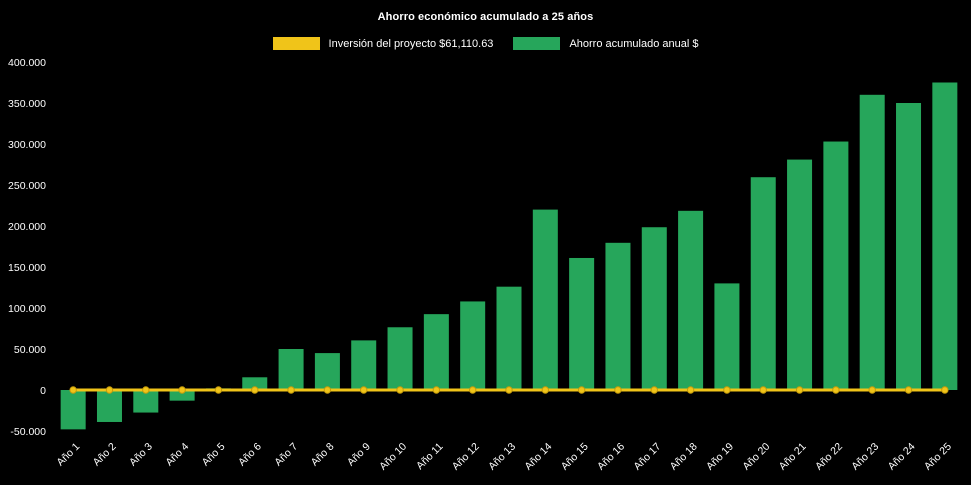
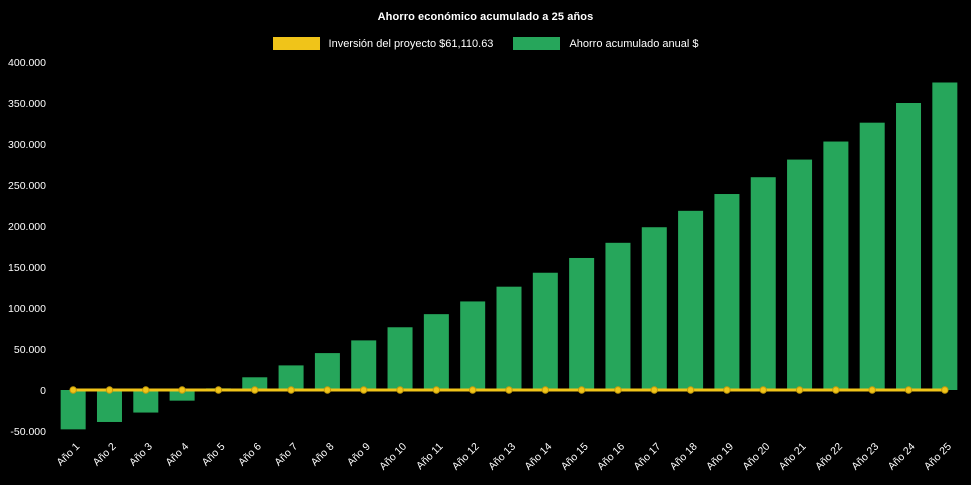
Ahorro acumulado anual $/Año 7: 50000 -> 30000
Ahorro acumulado anual $/Año 14: 220000 -> 140000
Ahorro acumulado anual $/Año 19: 130000 -> 240000
Ahorro acumulado anual $/Año 23: 360000 -> 330000
